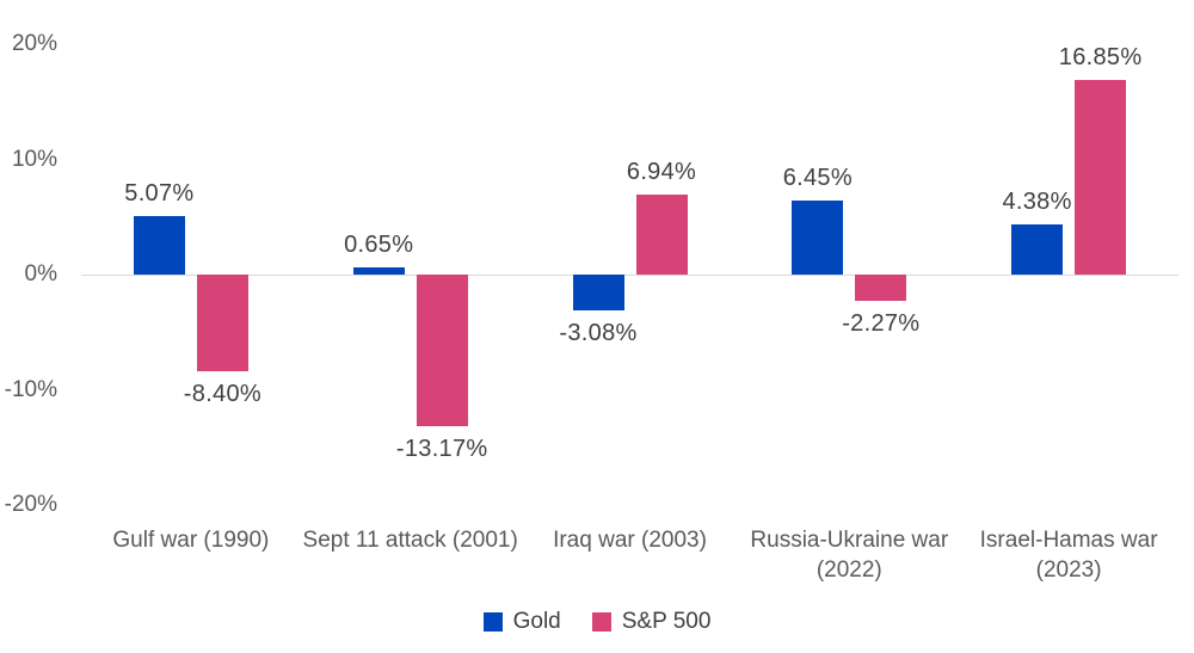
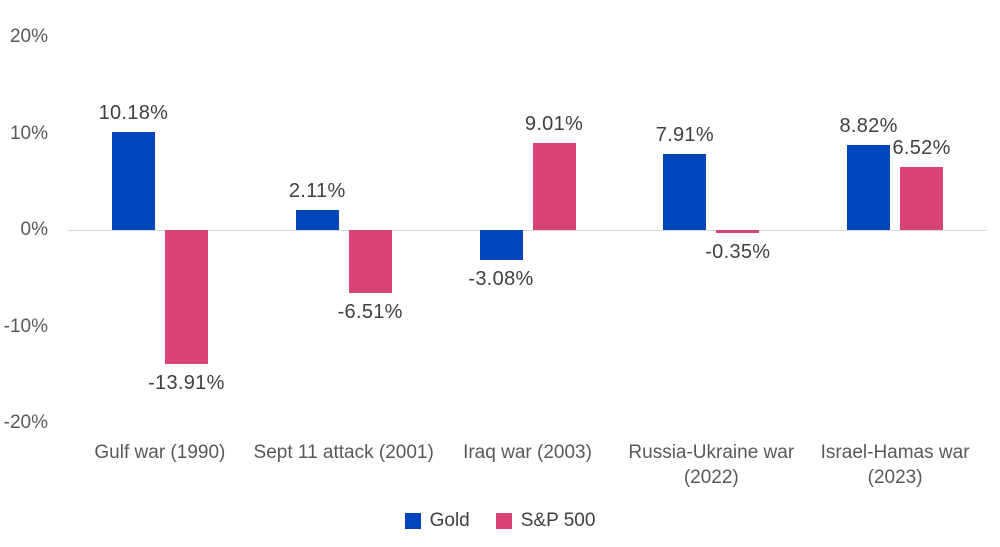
Gold/Gulf war (1990): 5.07% -> 10.18%
S&P 500/Gulf war (1990): -8.40% -> -13.91%
Gold/Sept 11 attack (2001): 0.65% -> 2.11%
S&P 500/Sept 11 attack (2001): -13.17% -> -6.51%
S&P 500/Iraq war (2003): 6.94% -> 9.01%
Gold/Russia-Ukraine war (2022): 6.45% -> 7.91%
S&P 500/Russia-Ukraine war (2022): -2.27% -> -0.35%
Gold/Israel-Hamas war (2023): 4.38% -> 8.82%
S&P 500/Israel-Hamas war (2023): 16.85% -> 6.52%
